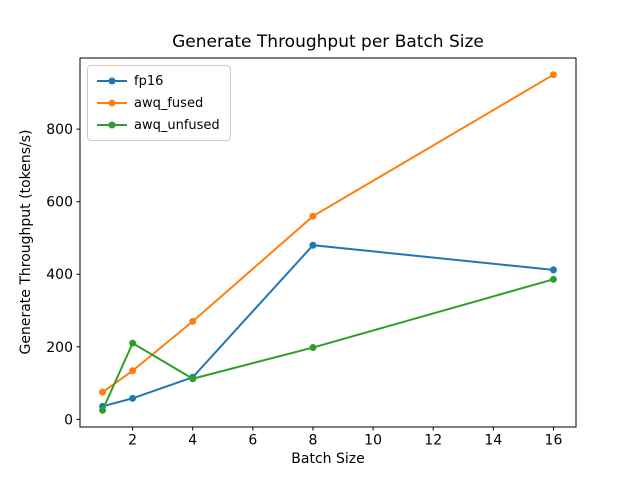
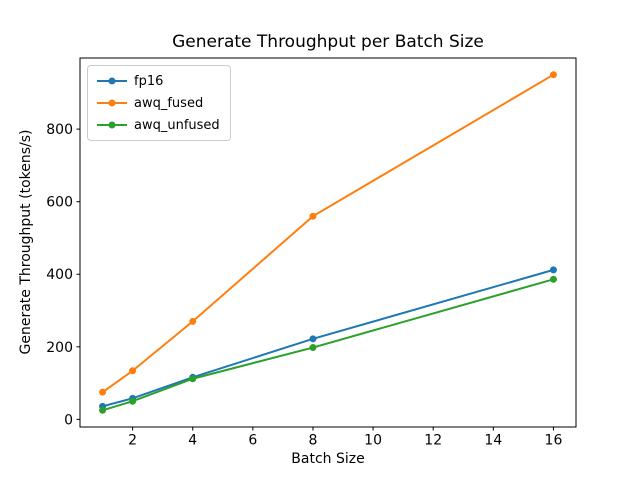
awq_unfused/2: 210 -> 50
fp16/8: 480 -> 220
